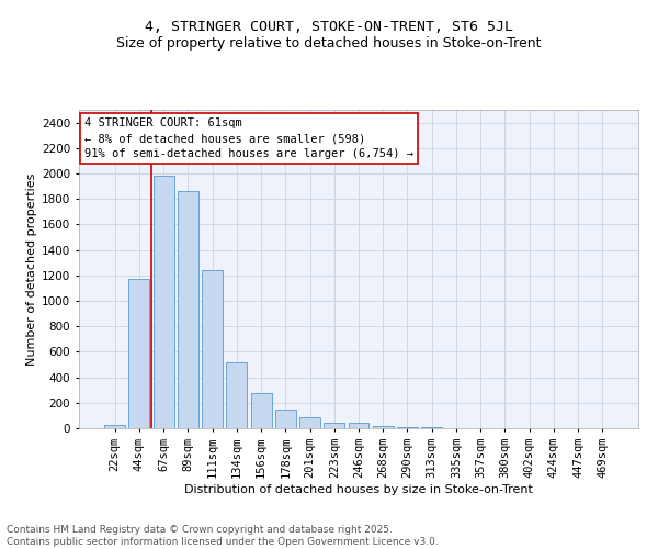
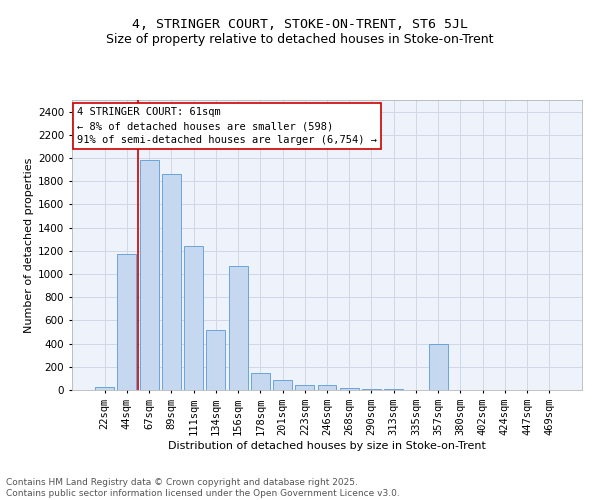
156sqm: 280 -> 1070
357sqm: 0 -> 400
